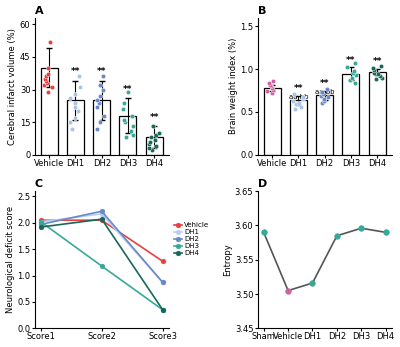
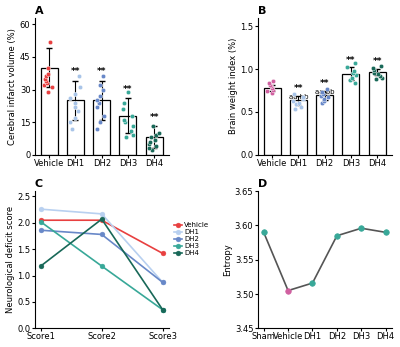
C/DH1/Score1: 2.02 -> 2.26
C/DH2/Score1: 1.97 -> 1.86
C/DH4/Score1: 1.92 -> 1.18
C/DH2/Score2: 2.22 -> 1.78
C/Vehicle/Score3: 1.27 -> 1.42
